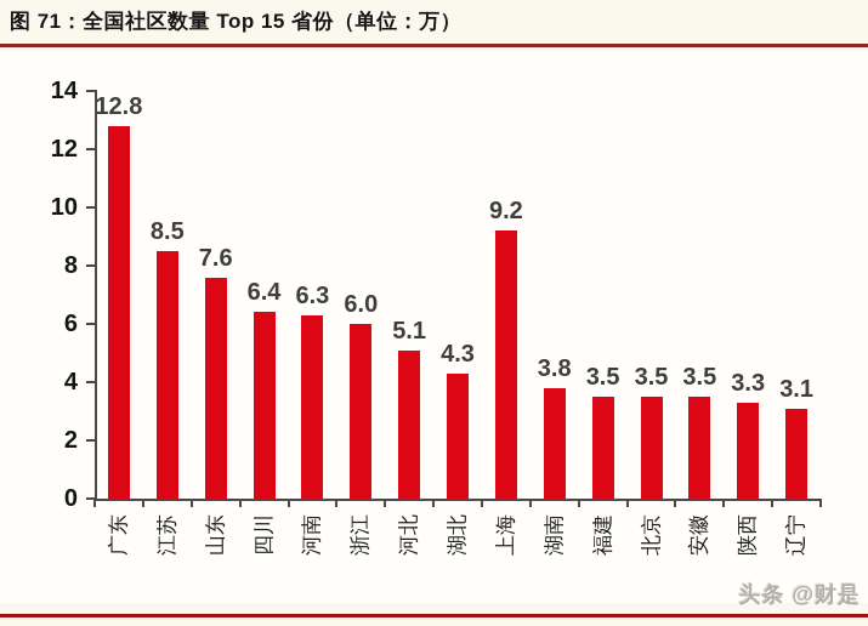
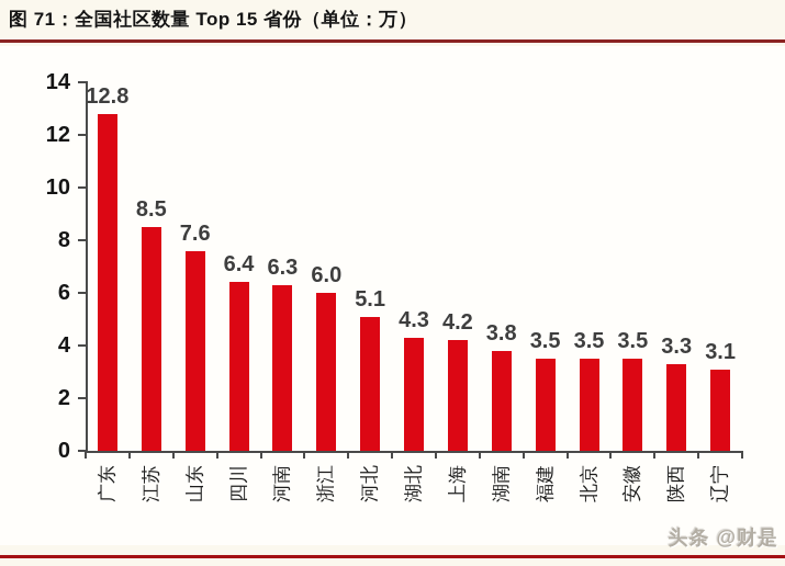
上海: 9.2 -> 4.2
